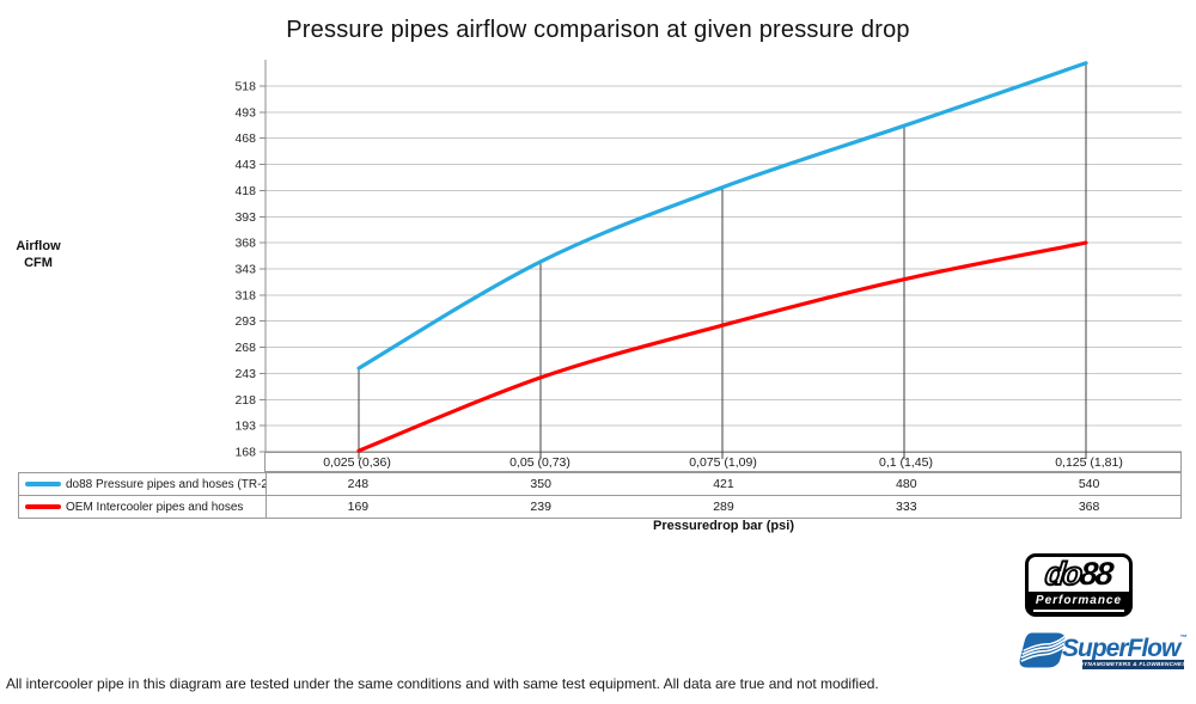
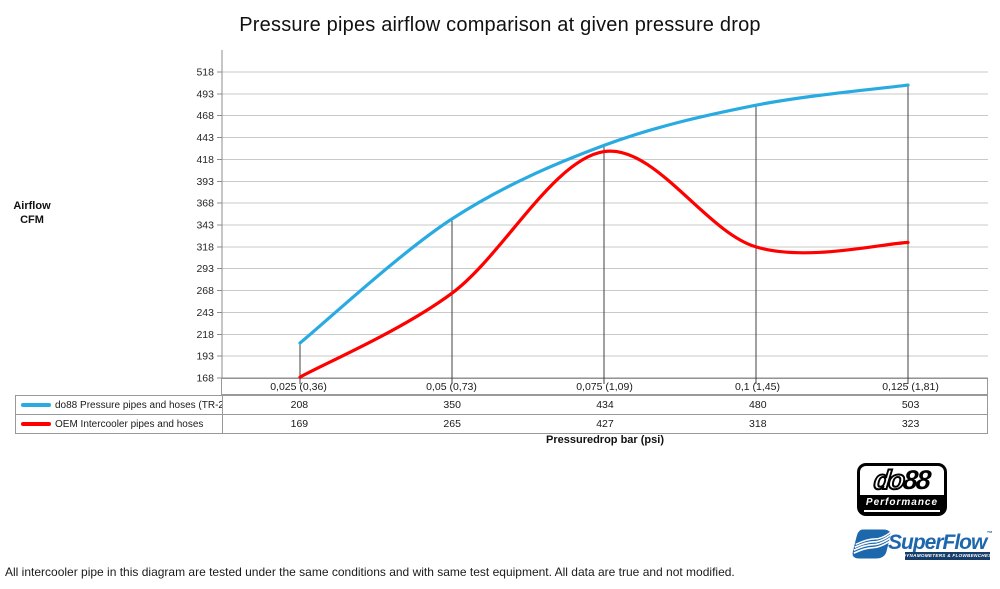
do88 Pressure pipes and hoses (TR-230)/0,025 (0,36): 248 -> 208
OEM Intercooler pipes and hoses/0,05 (0,73): 239 -> 265
do88 Pressure pipes and hoses (TR-230)/0,075 (1,09): 421 -> 434
OEM Intercooler pipes and hoses/0,075 (1,09): 289 -> 427
OEM Intercooler pipes and hoses/0,1 (1,45): 333 -> 318
do88 Pressure pipes and hoses (TR-230)/0,125 (1,81): 540 -> 503
OEM Intercooler pipes and hoses/0,125 (1,81): 368 -> 323
